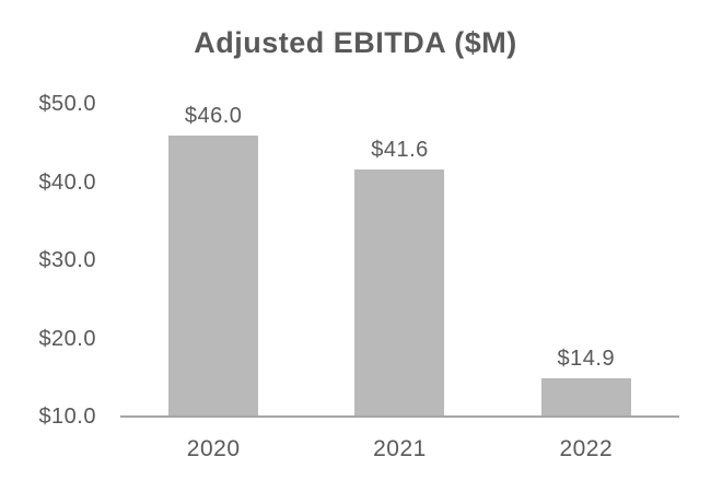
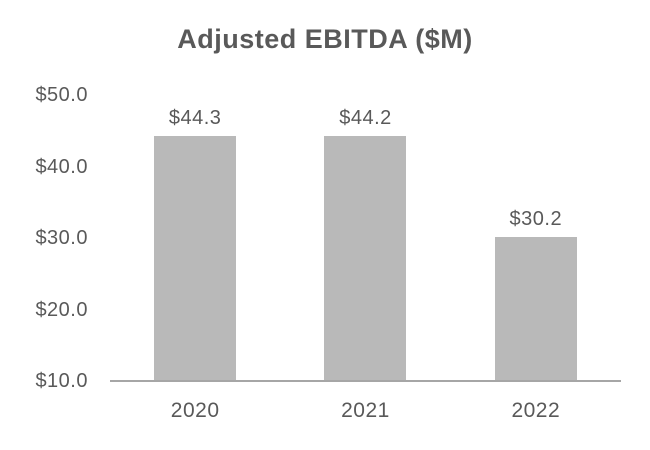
2020: $46.0 -> $44.3
2021: $41.6 -> $44.2
2022: $14.9 -> $30.2
